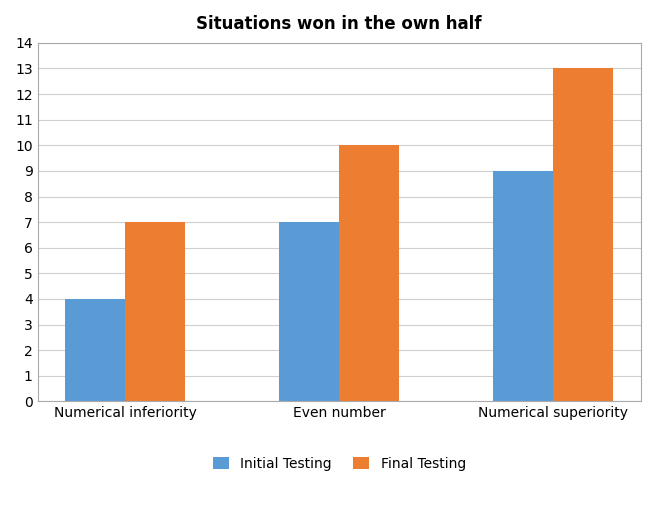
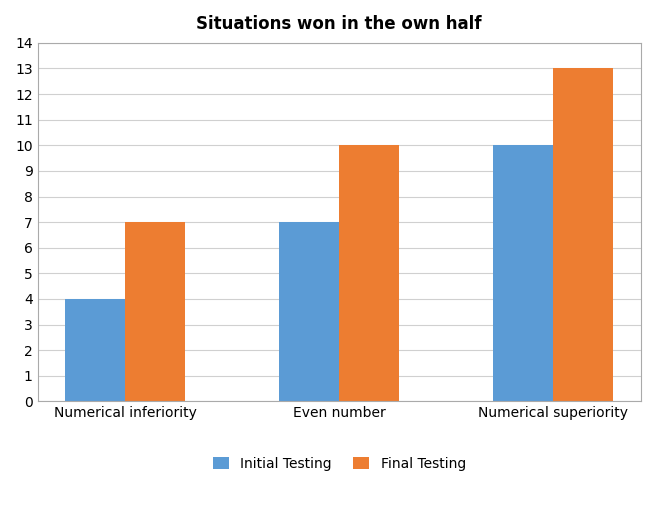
Initial Testing/Numerical superiority: 9 -> 10
